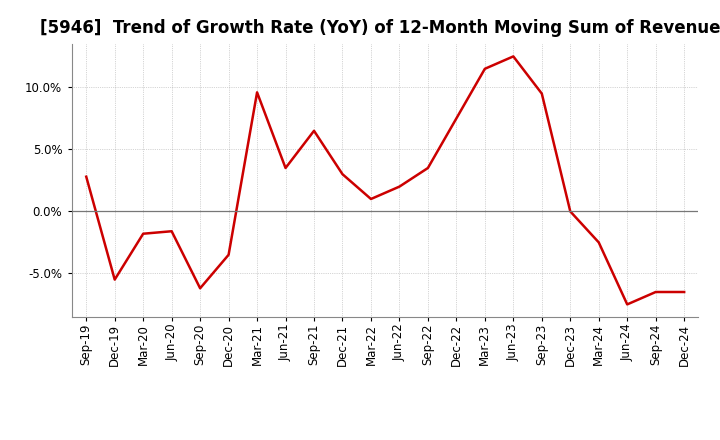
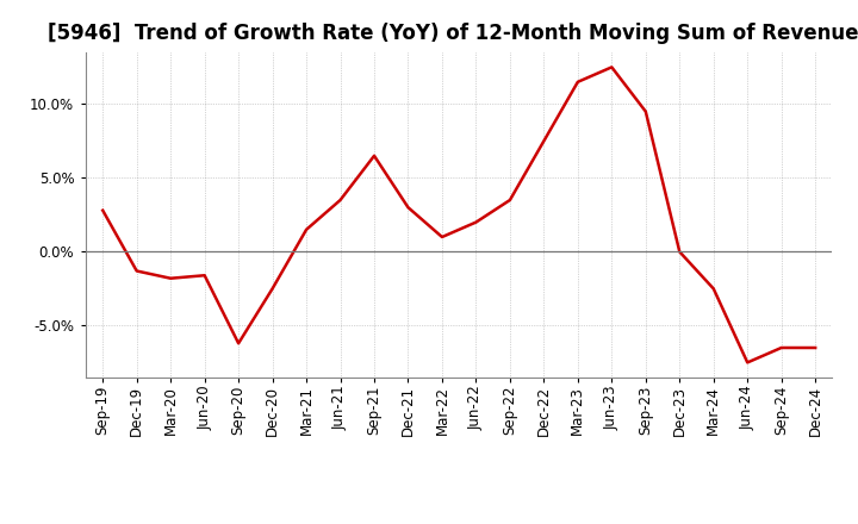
Dec-19: -5.5% -> -1.3%
Dec-20: -3.5% -> -2.5%
Mar-21: 9.6% -> 1.5%
